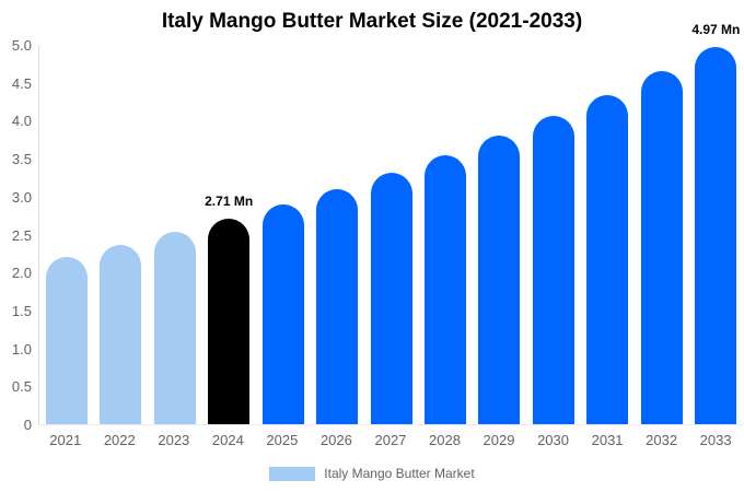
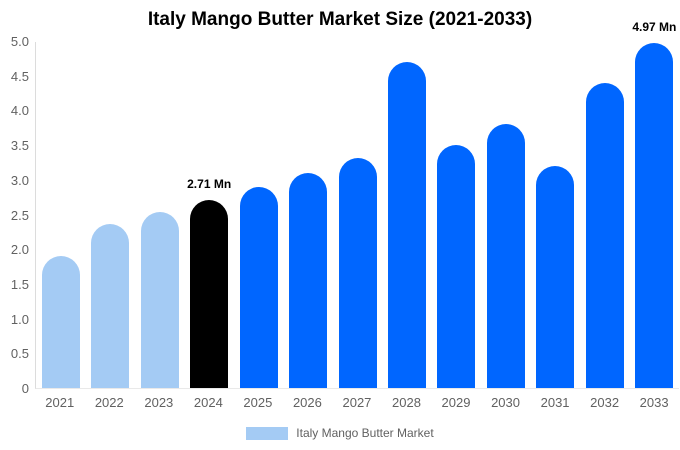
2021: 2.2 -> 1.9
2028: 3.5 -> 4.7
2029: 3.8 -> 3.5
2030: 4.1 -> 3.8
2031: 4.3 -> 3.2
2032: 4.7 -> 4.4
